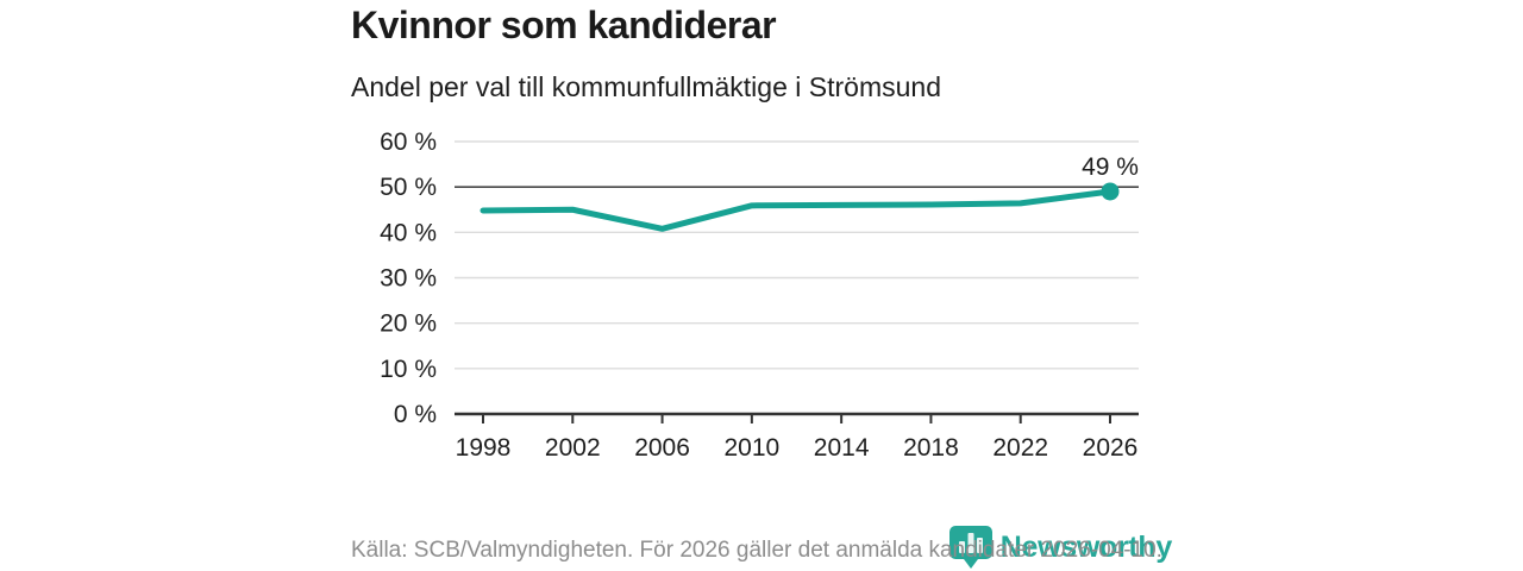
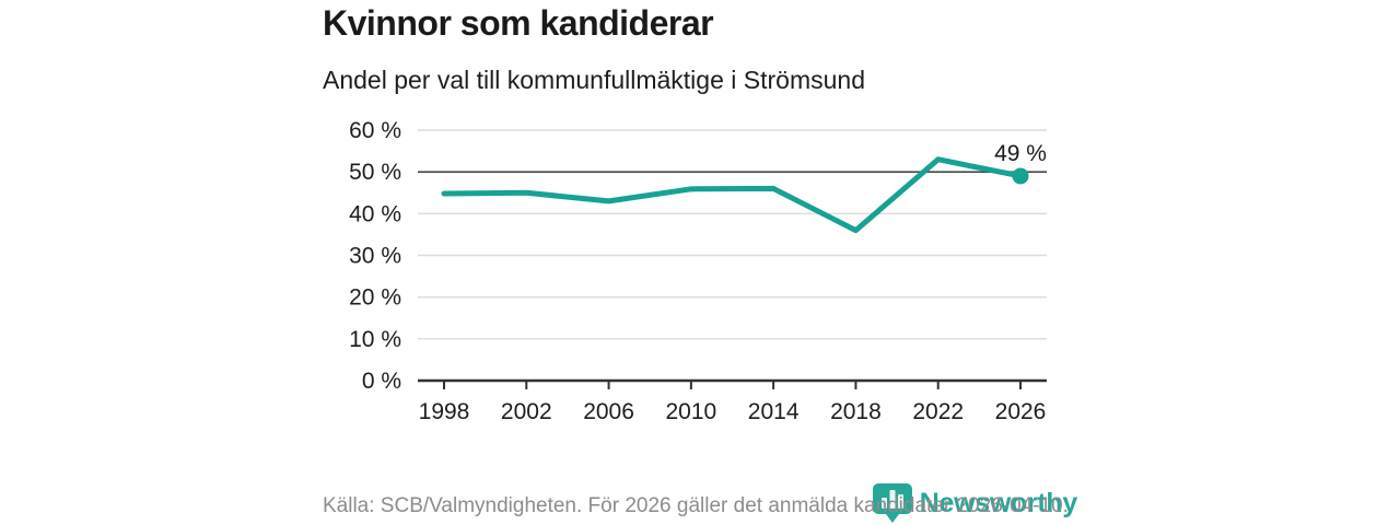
2006: 41% -> 43%
2018: 46% -> 36%
2022: 46% -> 53%
